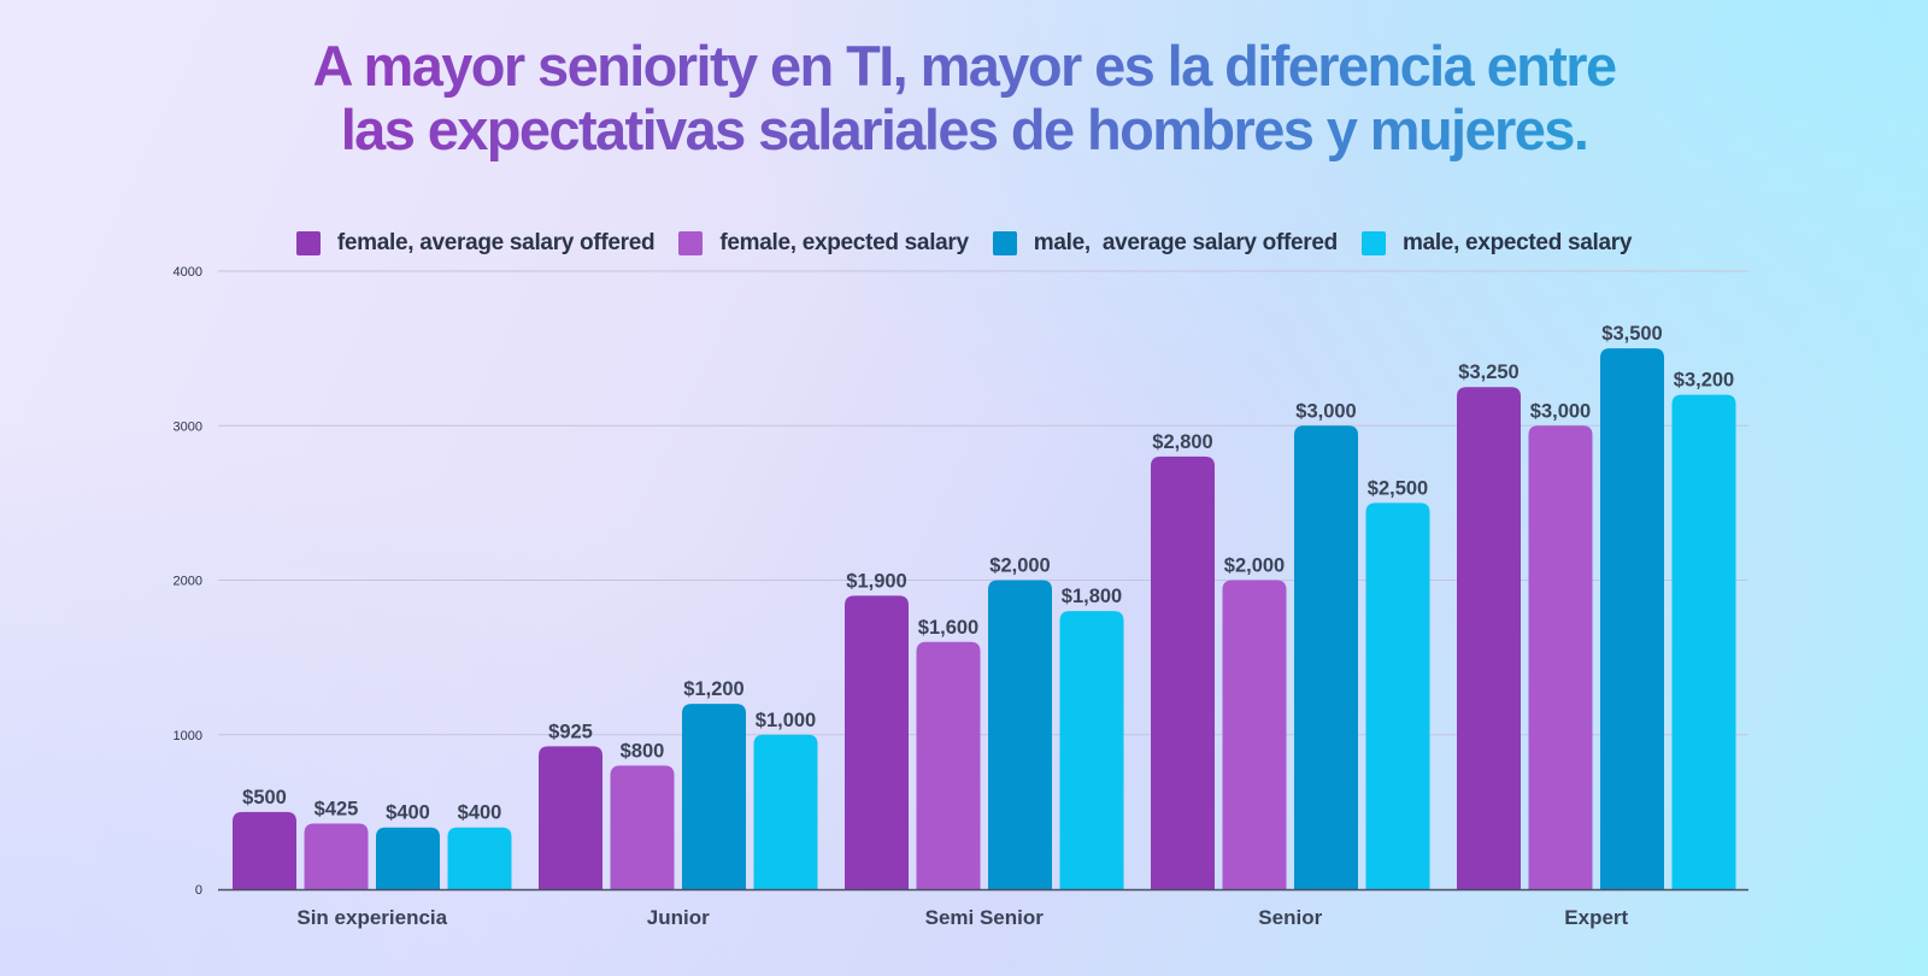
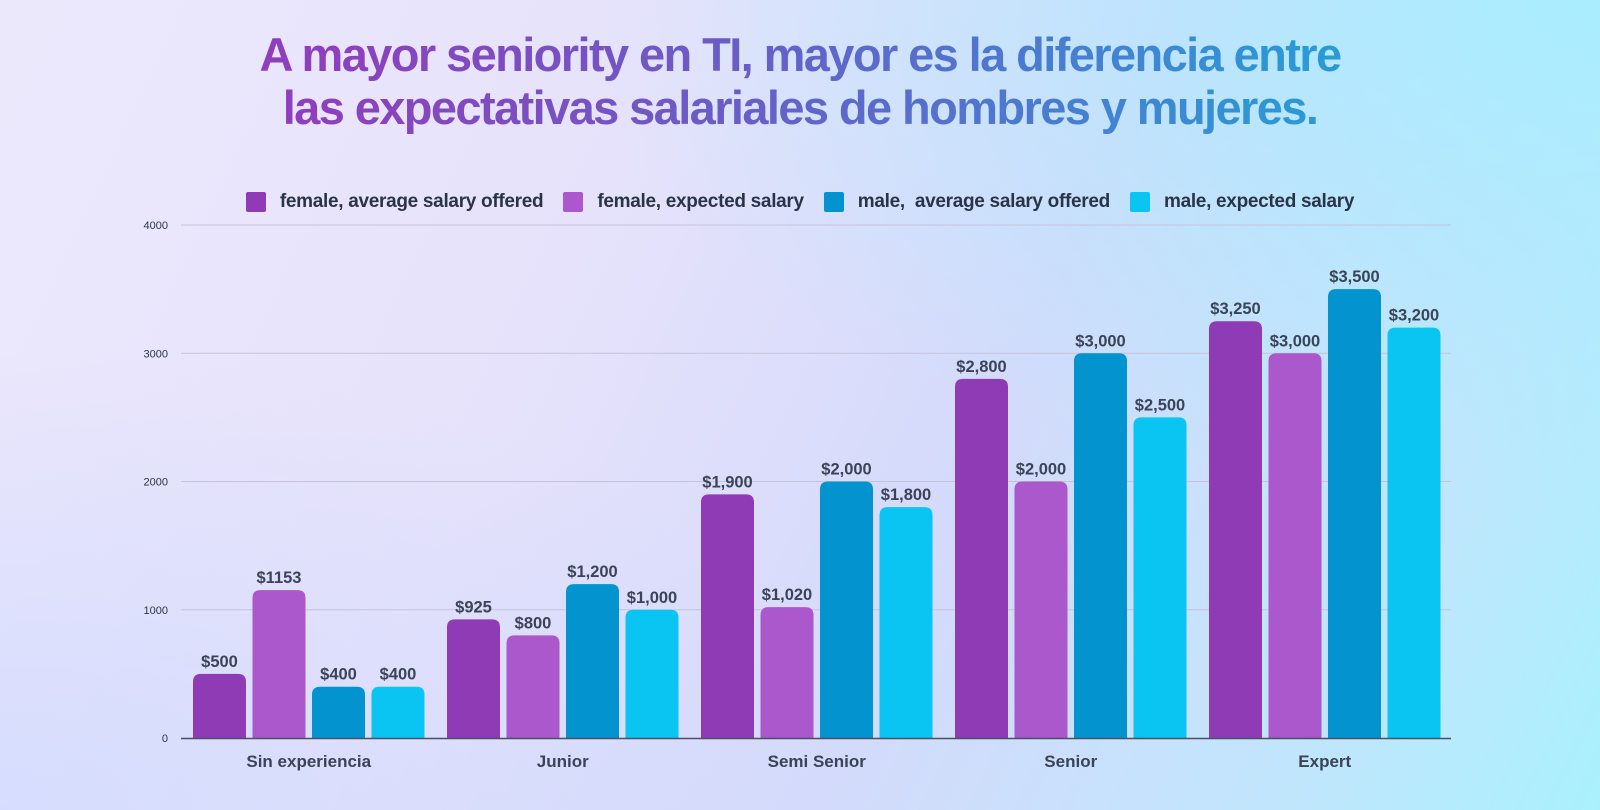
female, expected salary/Sin experiencia: $425 -> $1153
female, expected salary/Semi Senior: $1,600 -> $1,020
